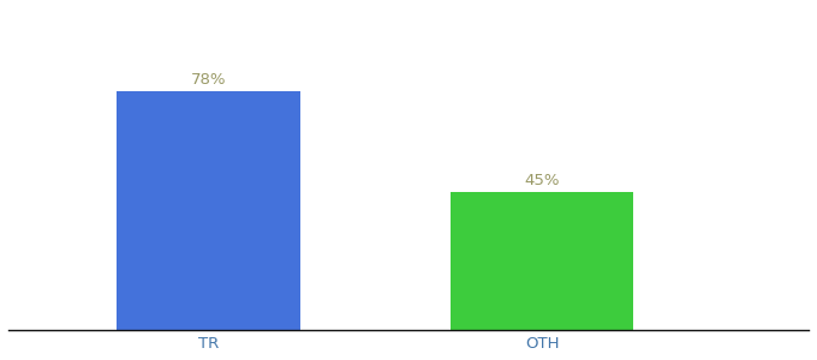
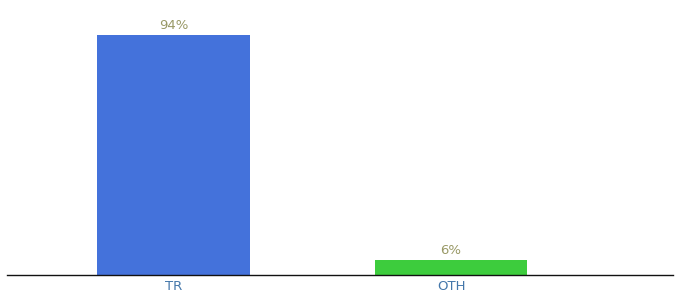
TR: 78% -> 94%
OTH: 45% -> 6%
